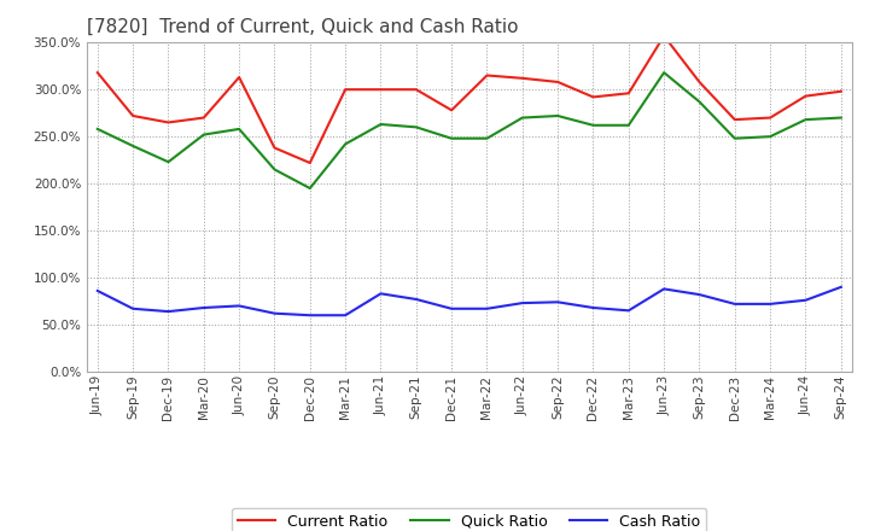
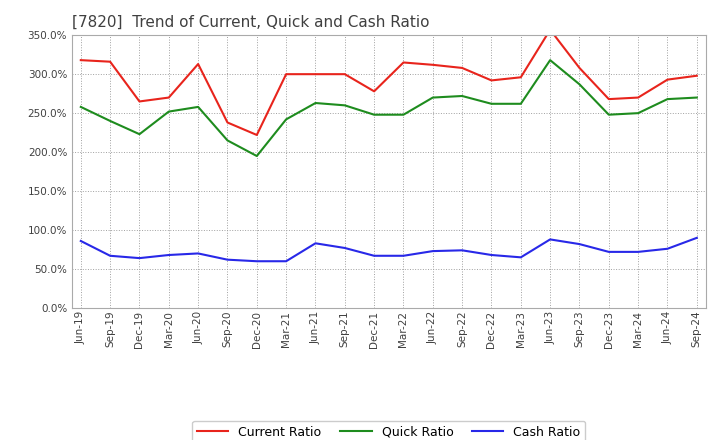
Current Ratio/Sep-19: 272% -> 316%
